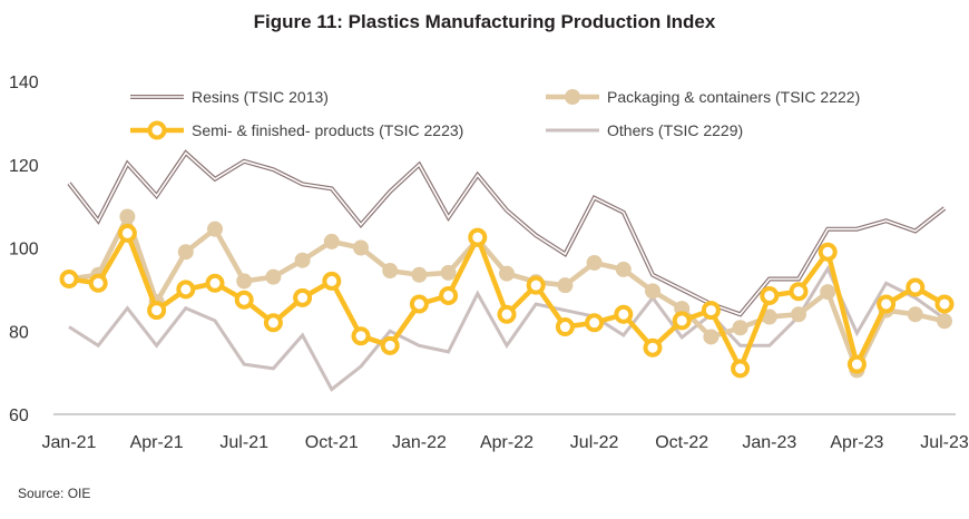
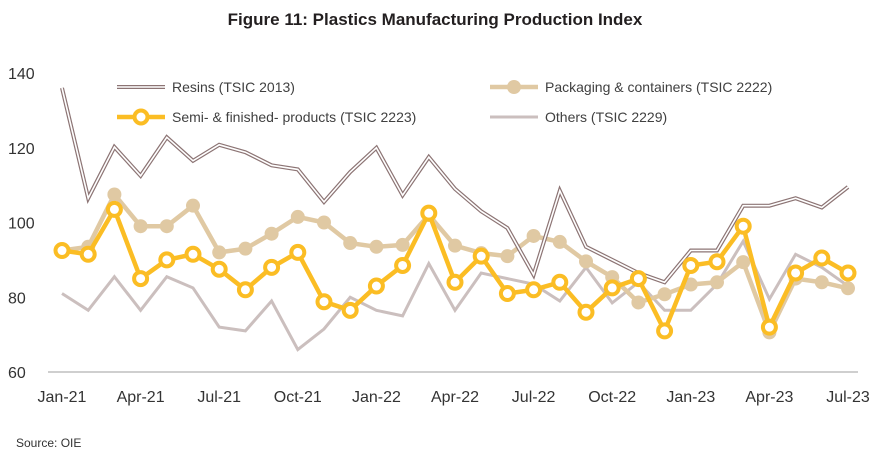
Resins (TSIC 2013)/Jan-21: 116 -> 136
Packaging & containers (TSIC 2222)/Apr-21: 87 -> 99
Semi- & finished- products (TSIC 2223)/Jan-22: 86 -> 83
Resins (TSIC 2013)/Jul-22: 112 -> 86
